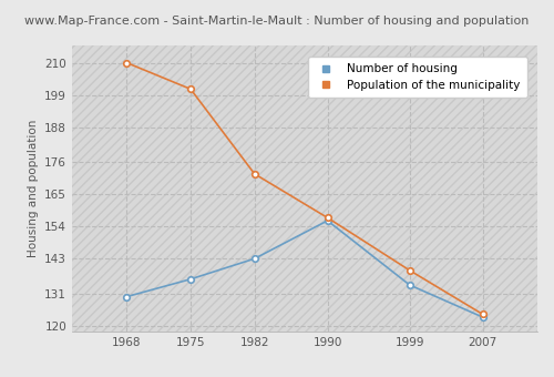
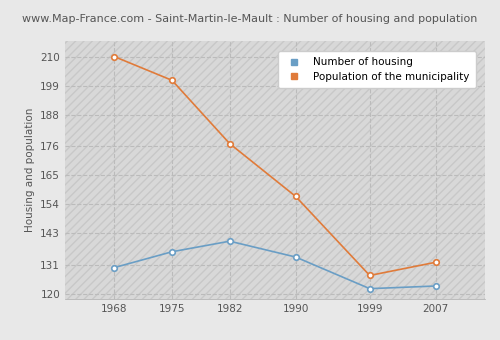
Number of housing/1982: 143 -> 140
Population of the municipality/1982: 172 -> 177
Number of housing/1990: 156 -> 134
Number of housing/1999: 134 -> 122
Population of the municipality/1999: 139 -> 127
Population of the municipality/2007: 124 -> 132
